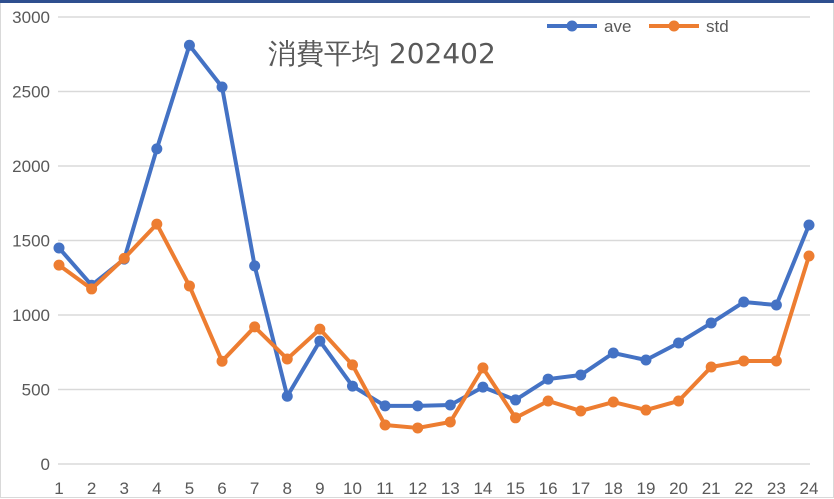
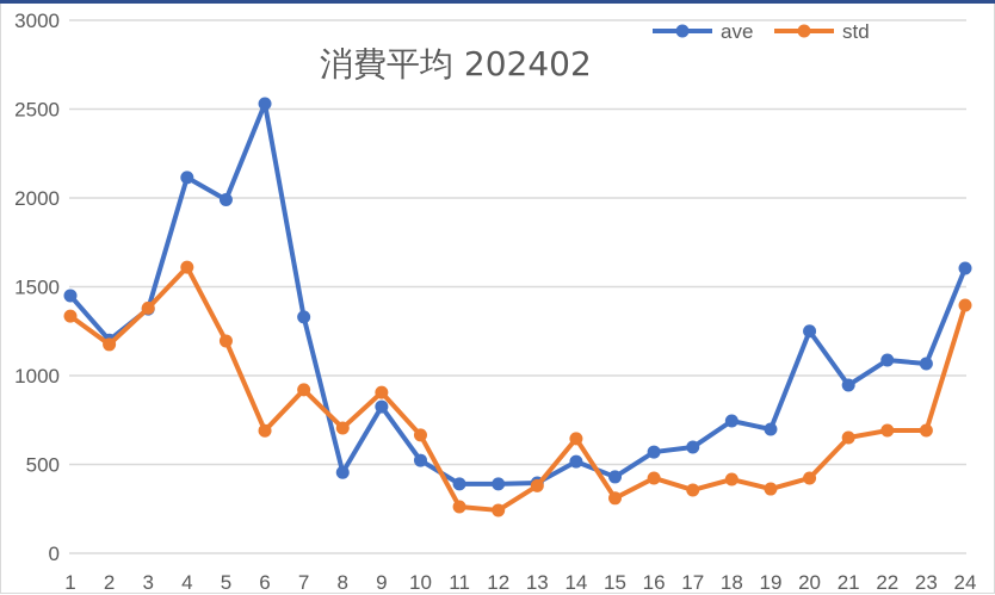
ave/5: 2810 -> 1990
std/13: 280 -> 380
ave/20: 810 -> 1250
